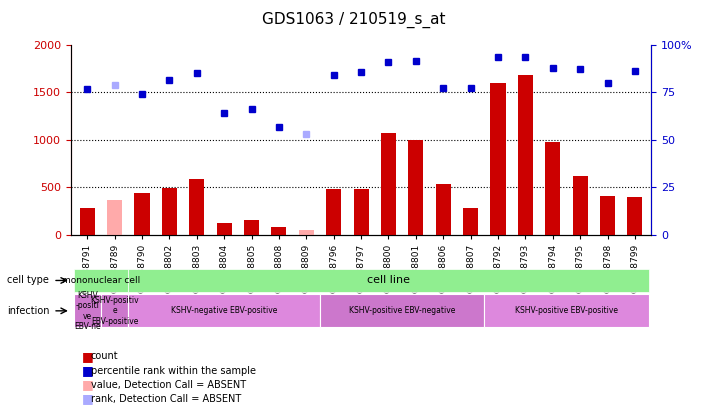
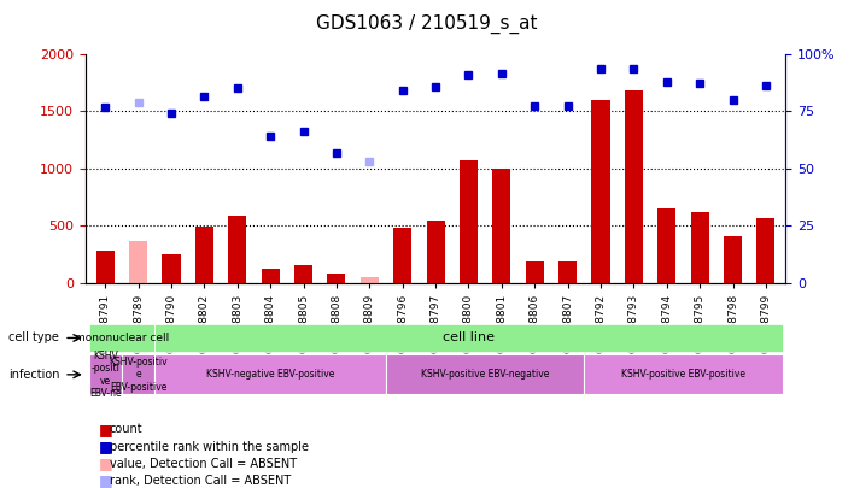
GSM38790: 440 -> 250
GSM38797: 480 -> 550
GSM38806: 540 -> 180
GSM38807: 280 -> 180
GSM38794: 980 -> 650
GSM38799: 400 -> 570
